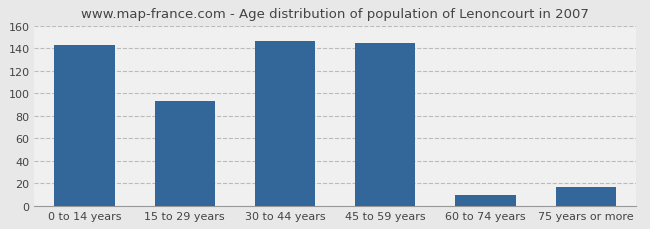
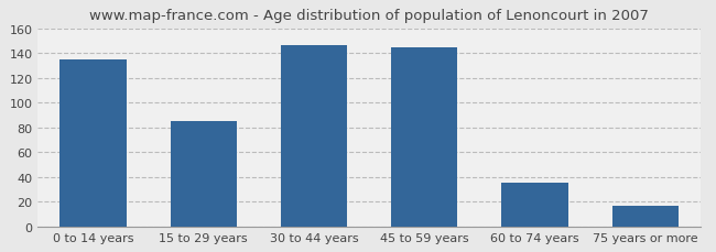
0 to 14 years: 143 -> 135
15 to 29 years: 93 -> 85
60 to 74 years: 10 -> 35
